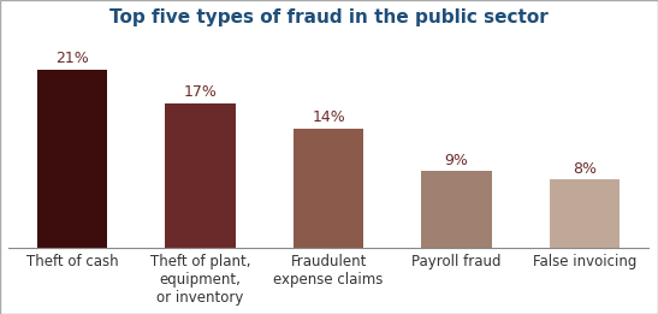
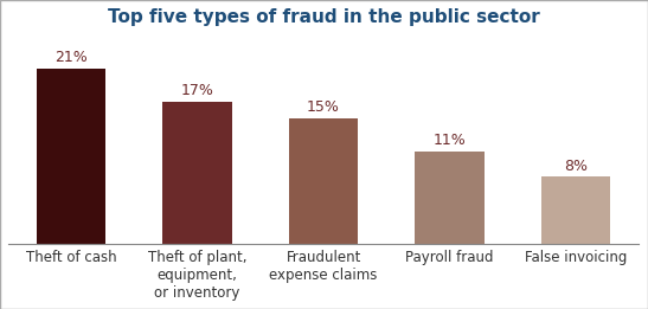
Fraudulent expense claims: 14% -> 15%
Payroll fraud: 9% -> 11%
